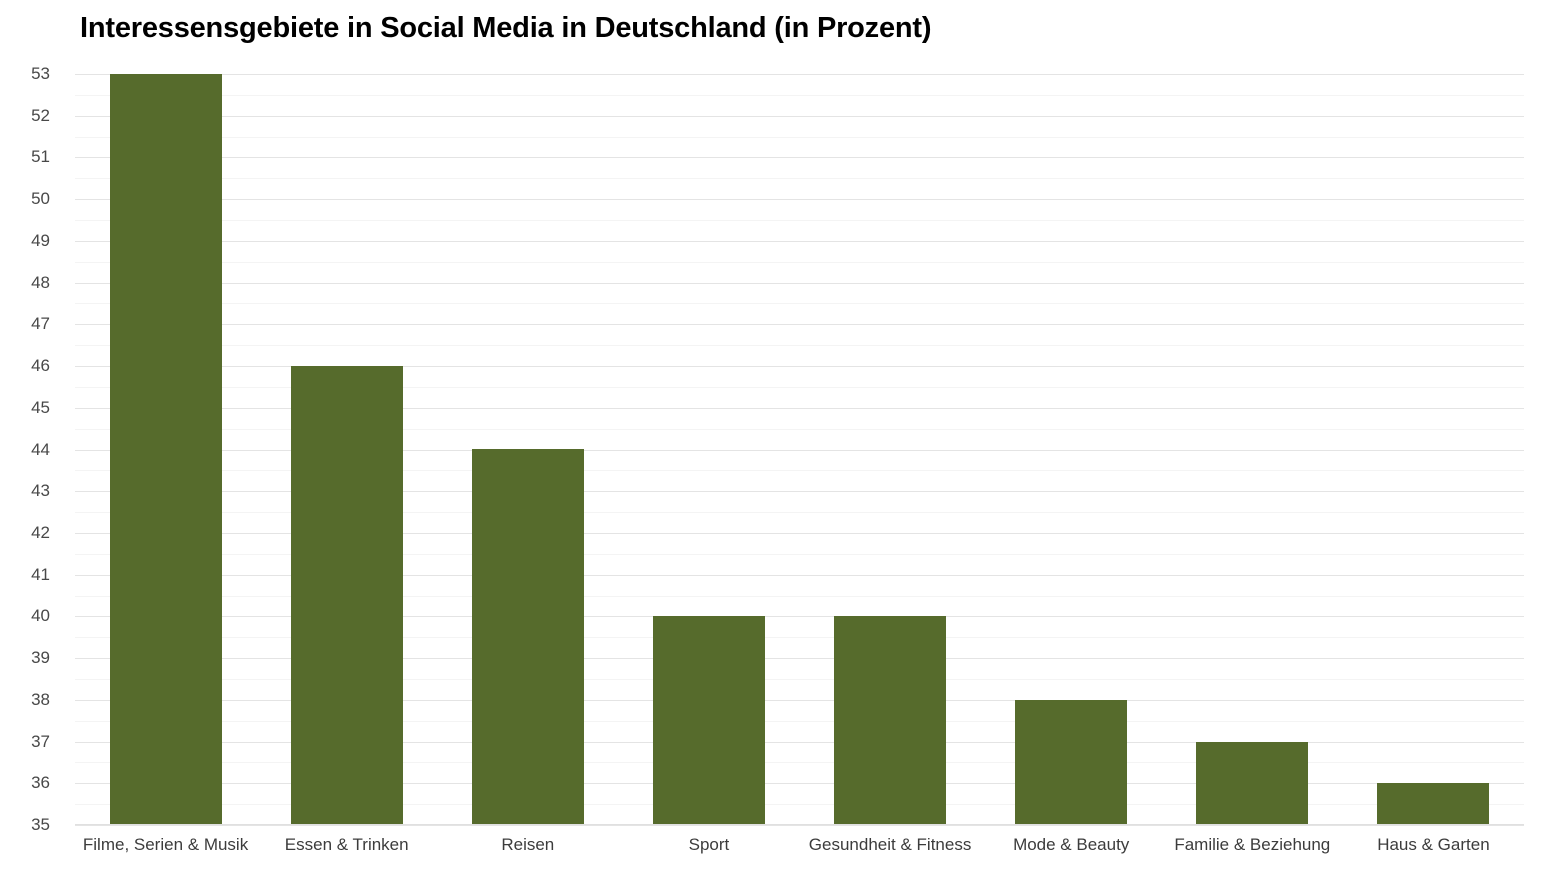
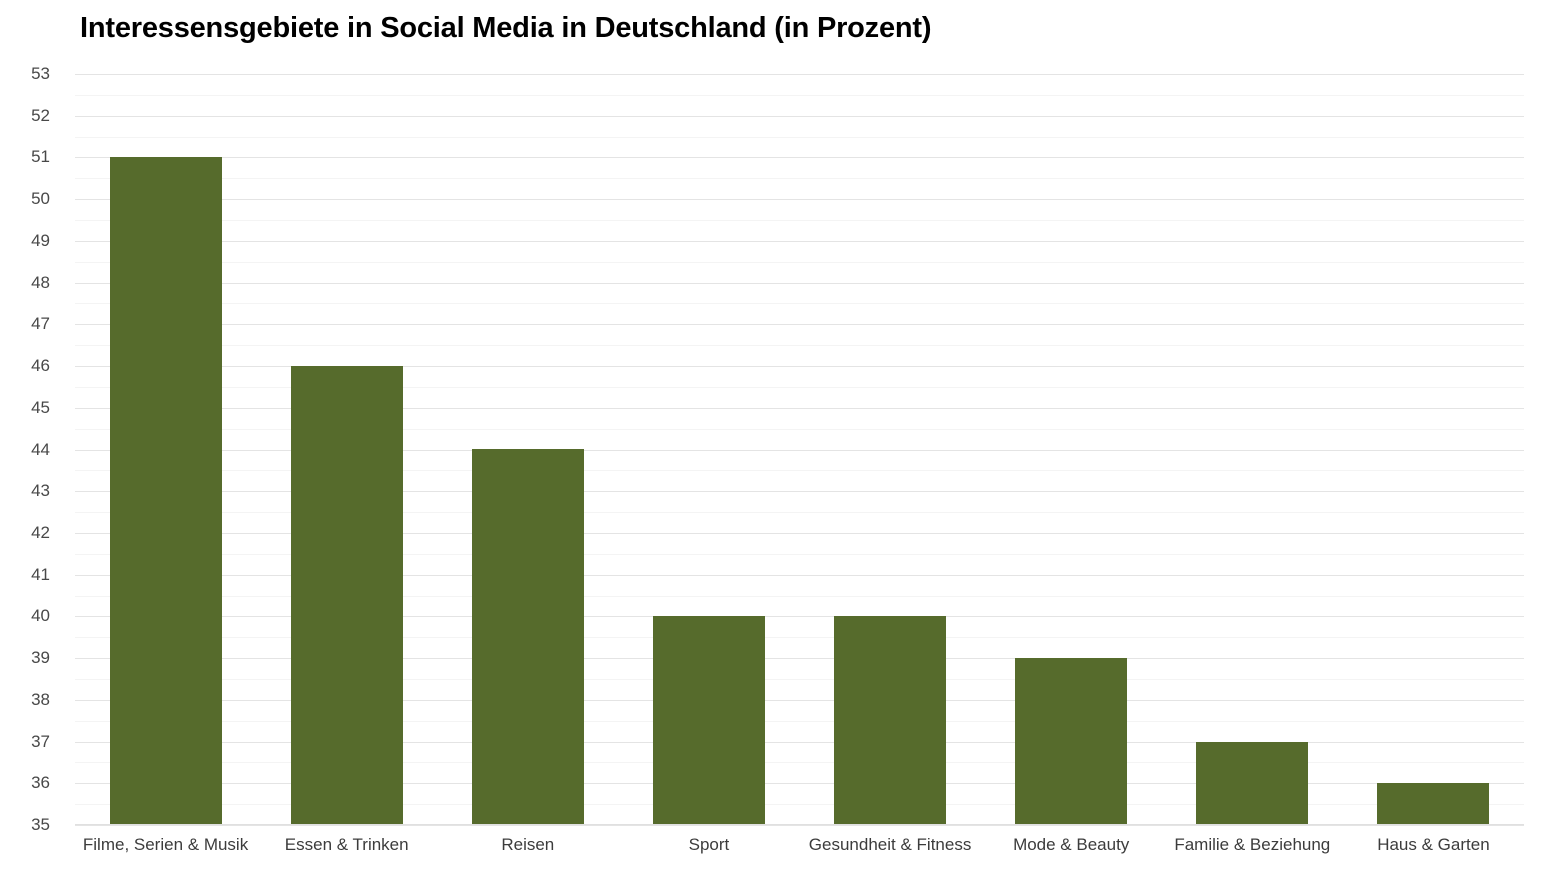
Filme, Serien & Musik: 53 -> 51
Mode & Beauty: 38 -> 39
